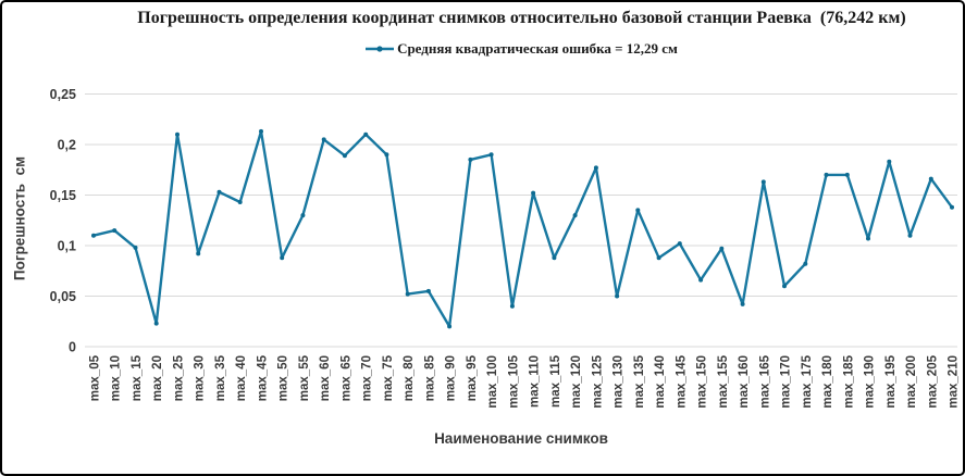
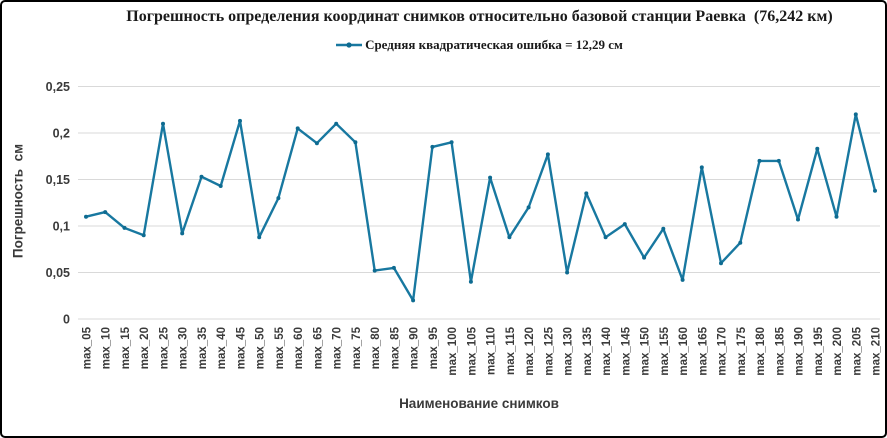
max_20: 0,02 -> 0,09
max_120: 0,13 -> 0,12
max_205: 0,17 -> 0,22
